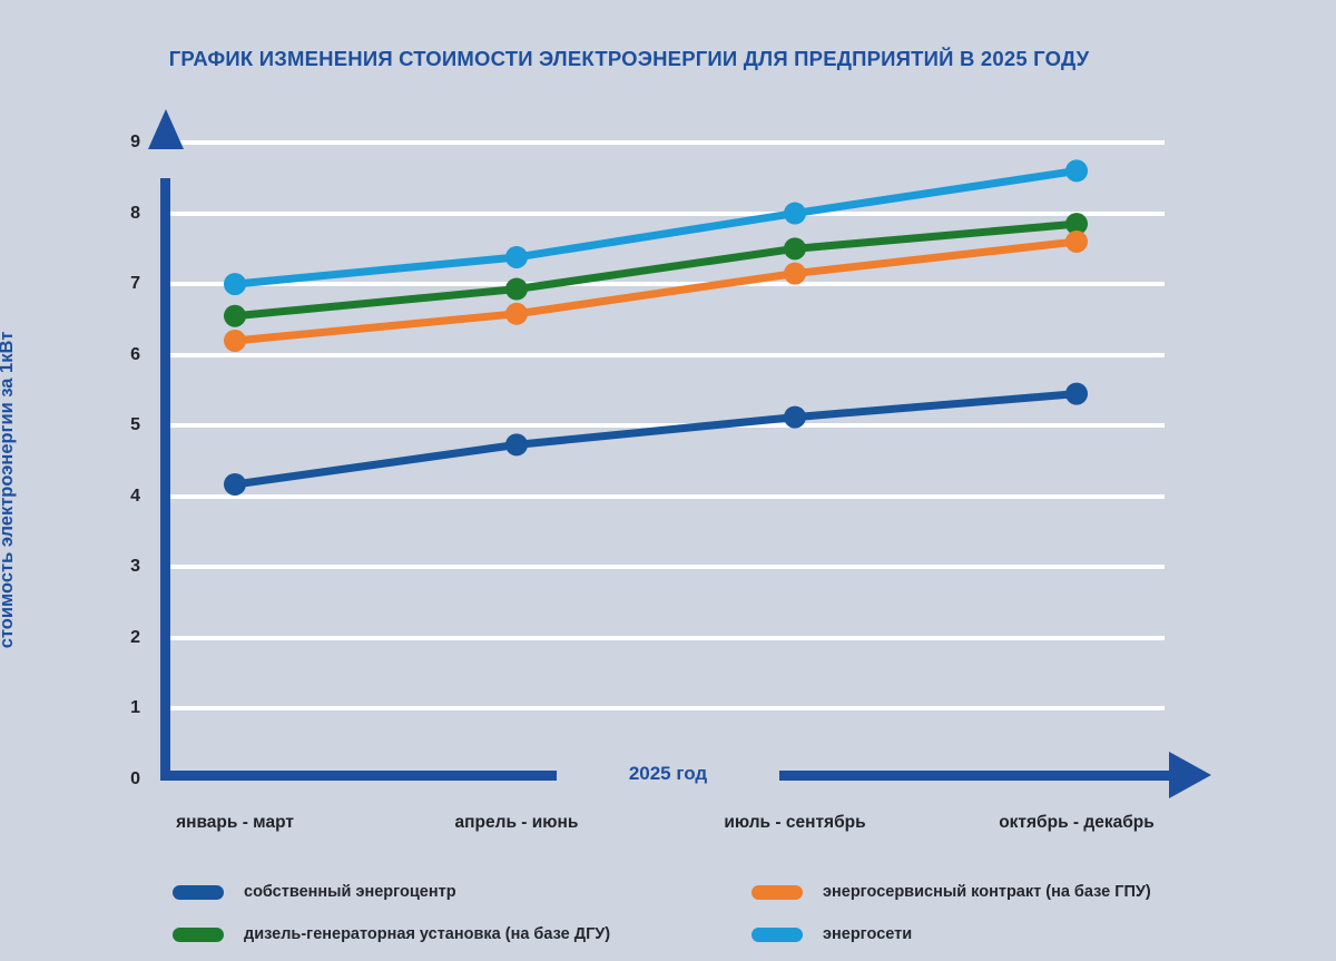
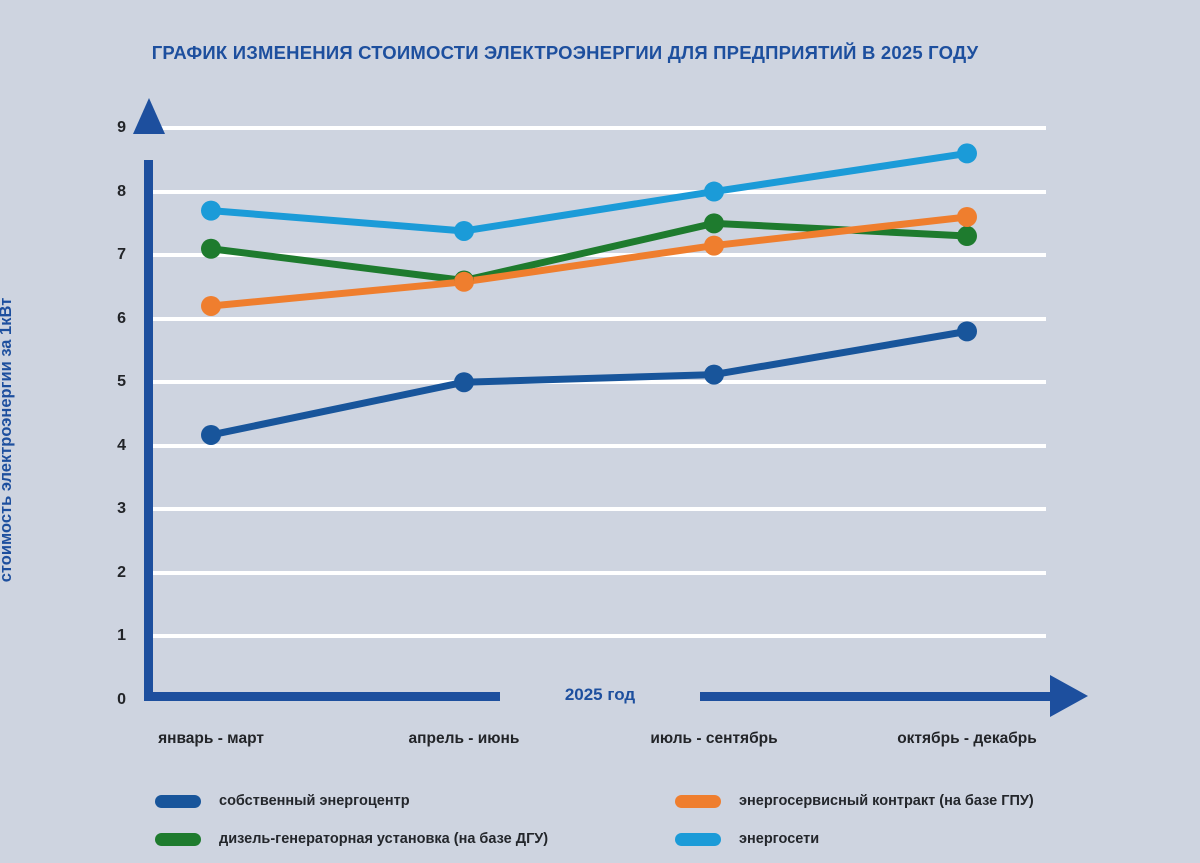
дизель-генераторная установка (на базе ДГУ)/январь - март: 6.5 -> 7.1
энергосети/январь - март: 7.0 -> 7.7
собственный энергоцентр/апрель - июнь: 4.7 -> 5.0
дизель-генераторная установка (на базе ДГУ)/апрель - июнь: 6.9 -> 6.6
собственный энергоцентр/октябрь - декабрь: 5.5 -> 5.8
дизель-генераторная установка (на базе ДГУ)/октябрь - декабрь: 7.8 -> 7.3
